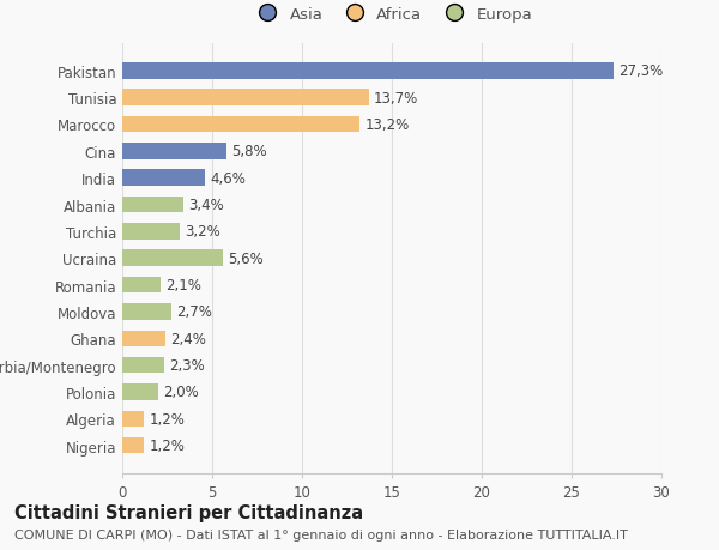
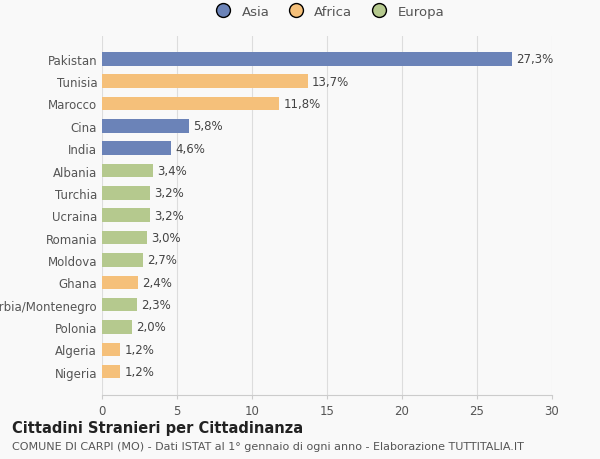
Marocco: 13,2% -> 11,8%
Ucraina: 5,6% -> 3,2%
Romania: 2,1% -> 3,0%
